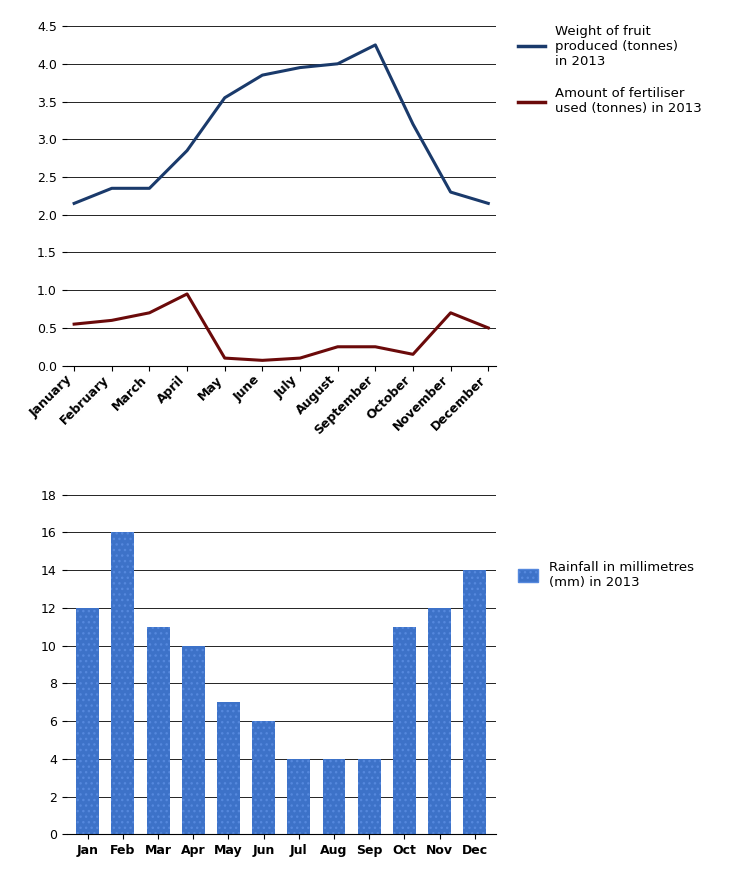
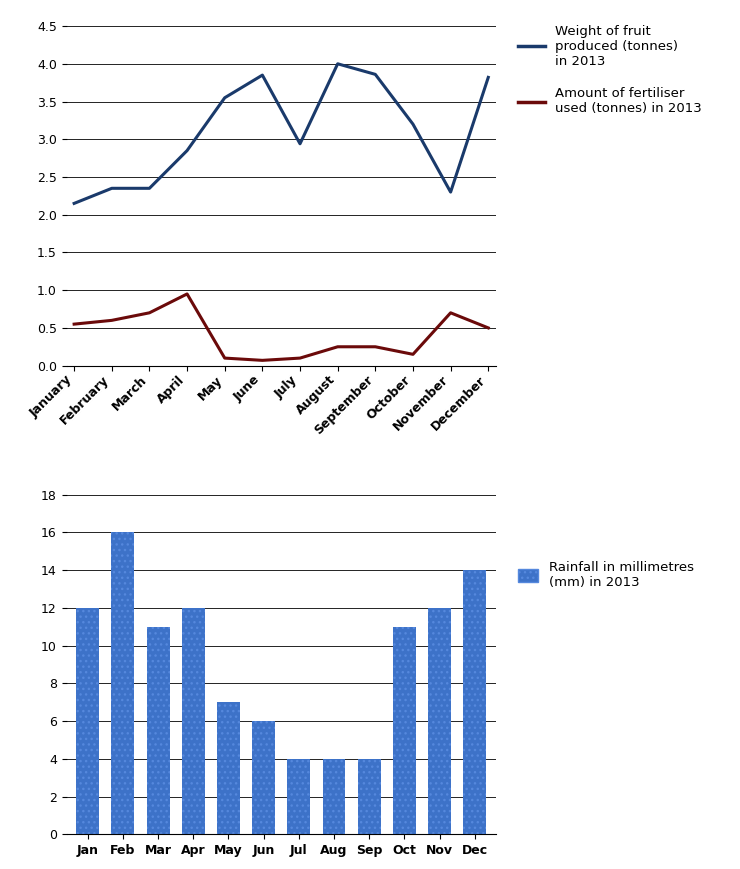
Weight of fruit produced (tonnes) in 2013/July: 3.95 -> 2.94
Weight of fruit produced (tonnes) in 2013/September: 4.25 -> 3.86
Weight of fruit produced (tonnes) in 2013/December: 2.15 -> 3.82
Apr: 10 -> 12
